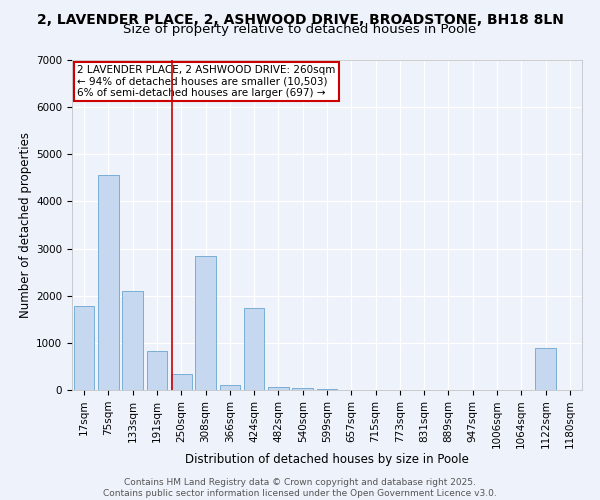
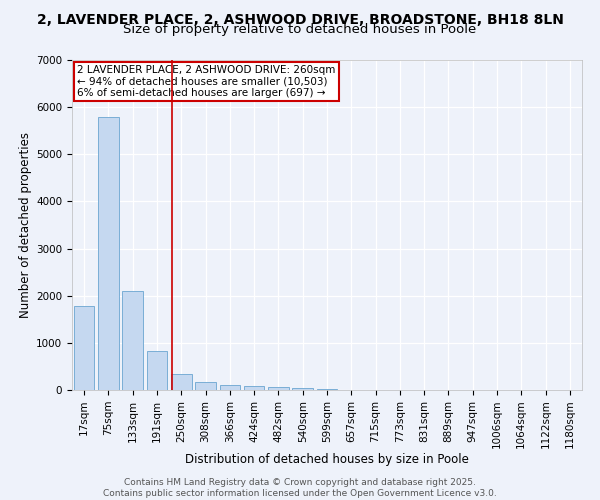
75sqm: 4550 -> 5800
308sqm: 2850 -> 180
424sqm: 1750 -> 80
1122sqm: 900 -> 0
